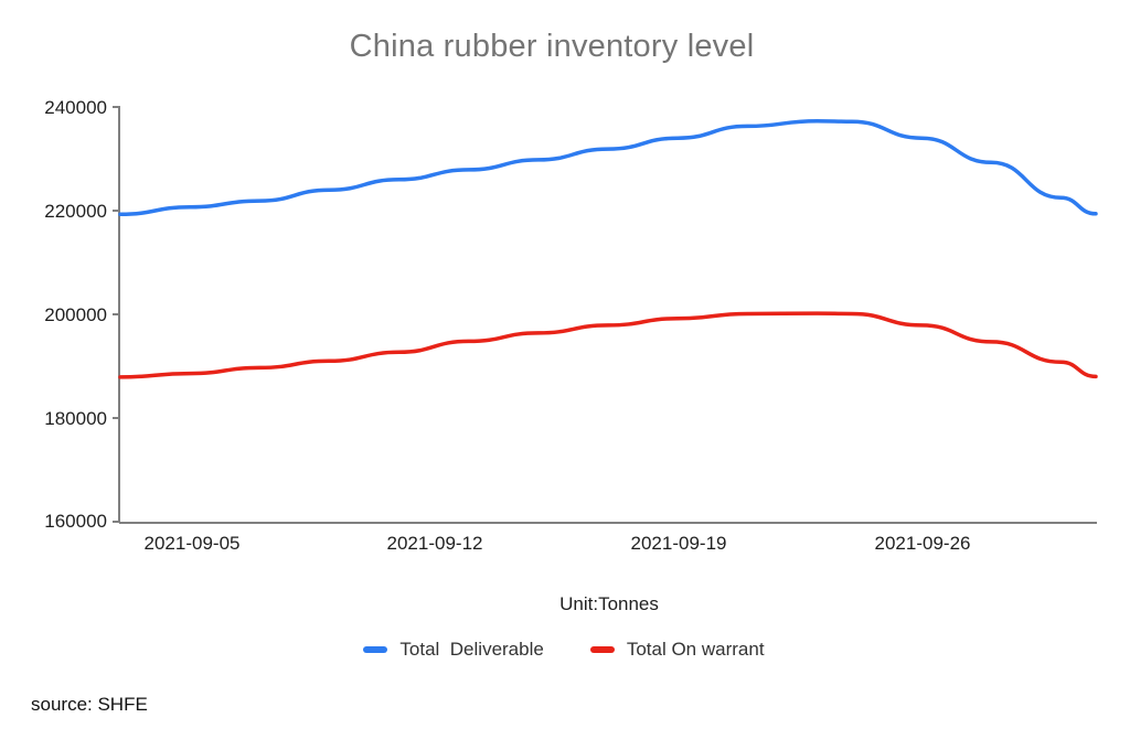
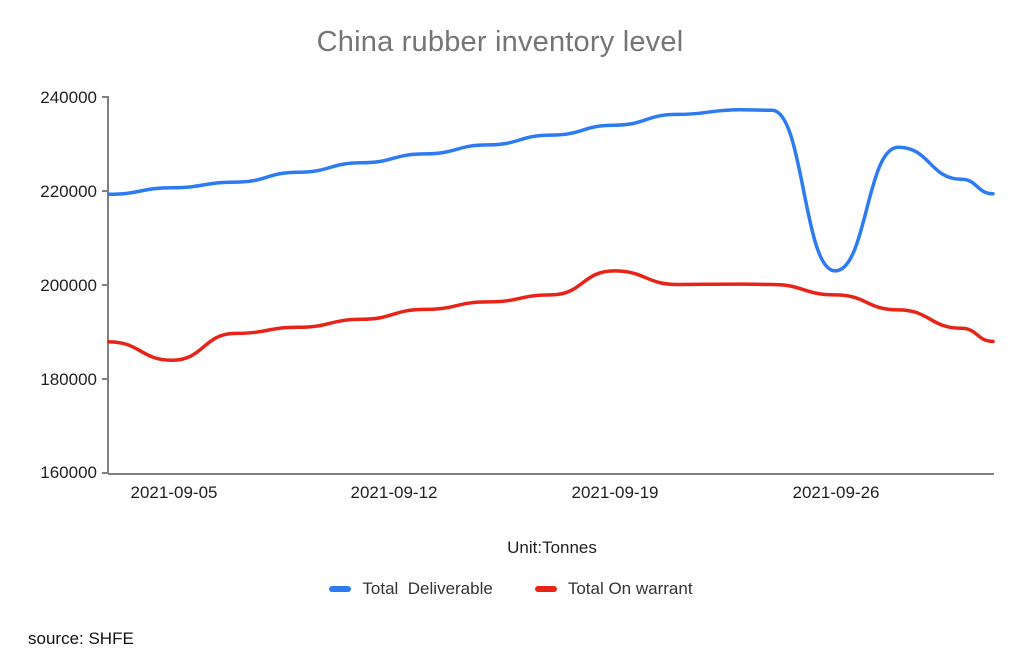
Total On warrant/2021-09-05: 189000 -> 184000
Total On warrant/2021-09-19: 199000 -> 203000
Total Deliverable/2021-09-26: 234000 -> 203000
